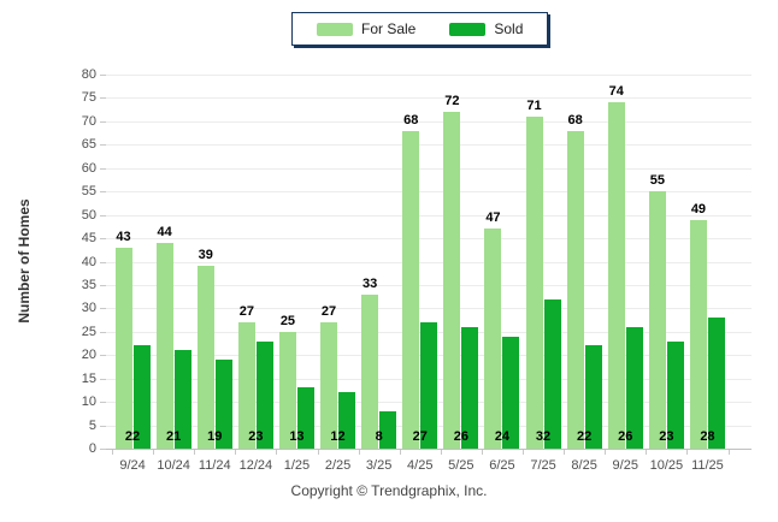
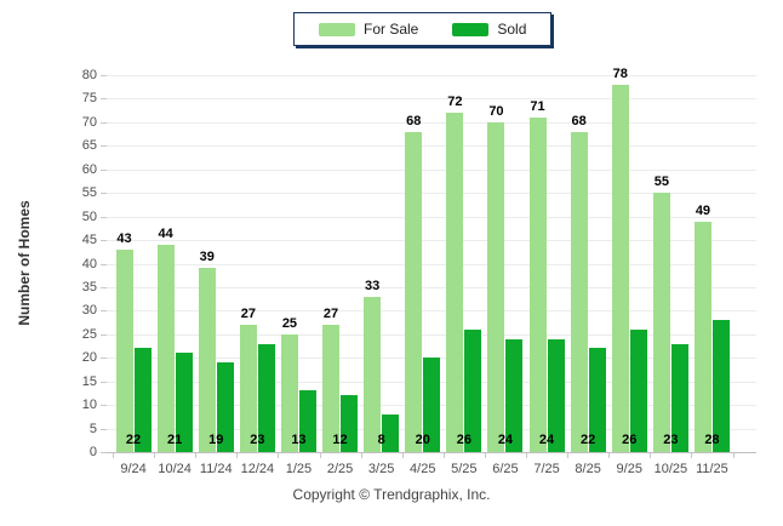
Sold/4/25: 27 -> 20
For Sale/6/25: 47 -> 70
Sold/7/25: 32 -> 24
For Sale/9/25: 74 -> 78
